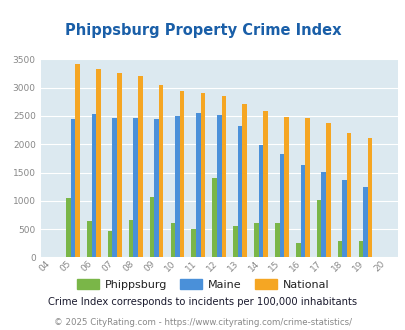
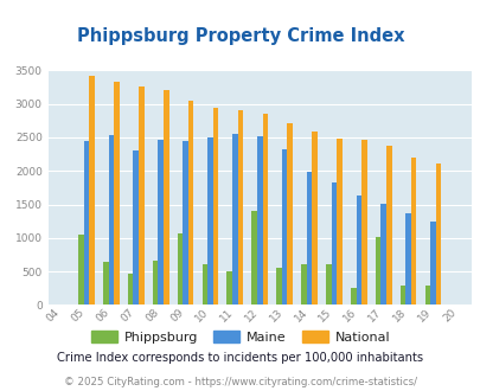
Maine/07: 2460 -> 2300
